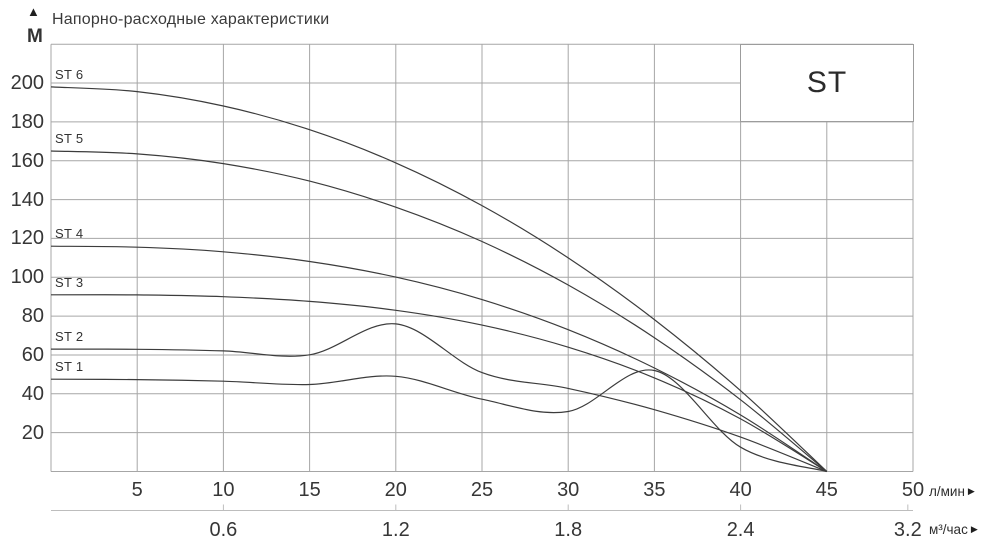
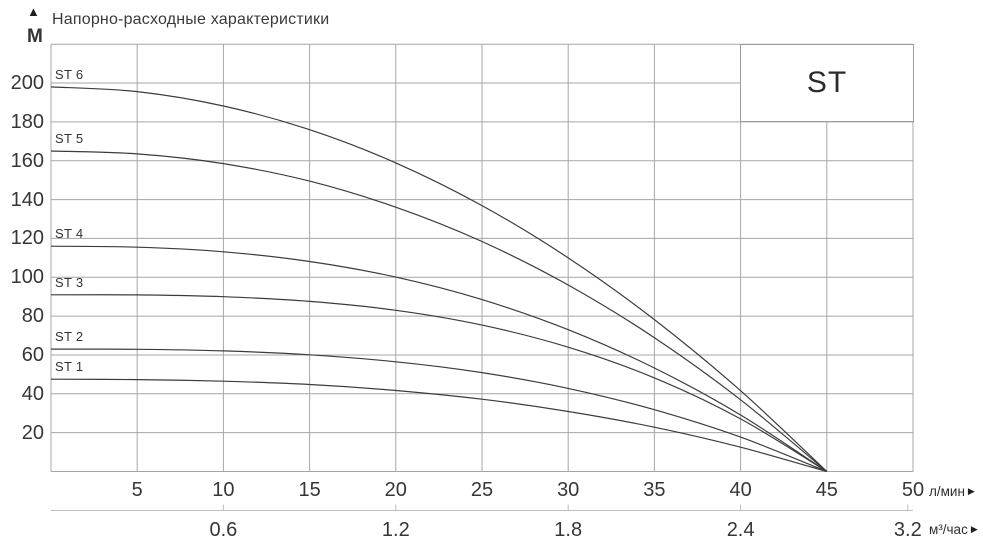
ST 1/20: 49 -> 42
ST 2/20: 76 -> 56
ST 1/35: 52 -> 23
